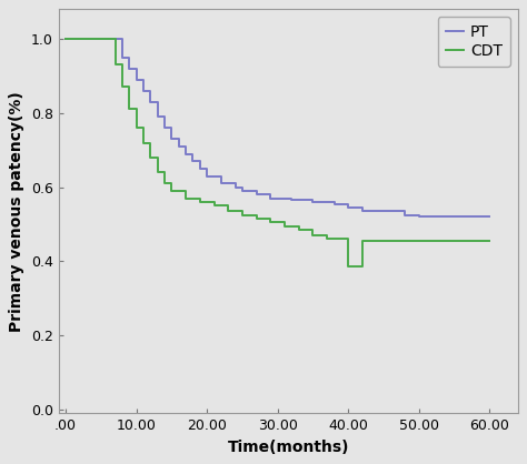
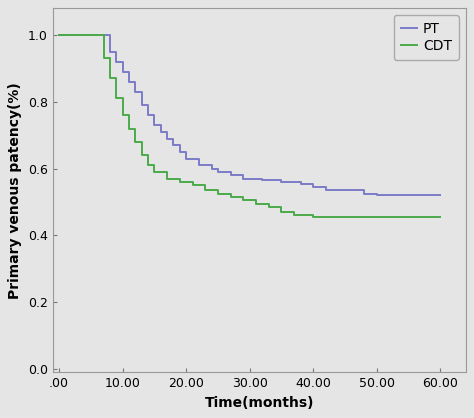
CDT/40.00: 0.385 -> 0.455
